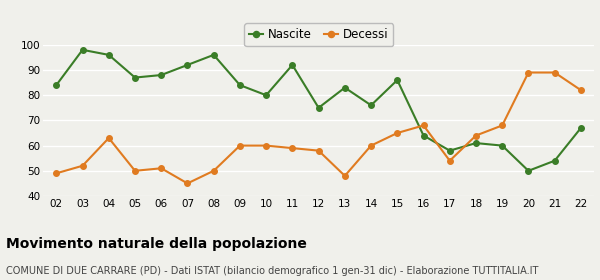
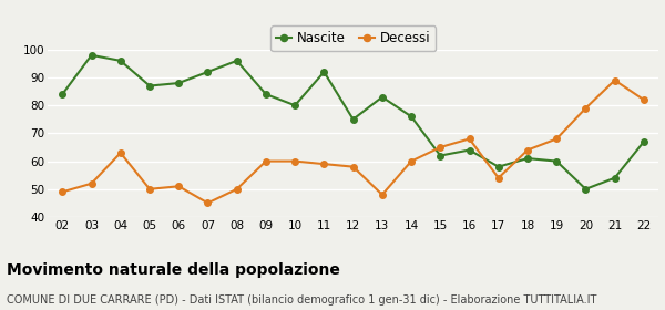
Nascite/15: 86 -> 62
Decessi/20: 89 -> 79
